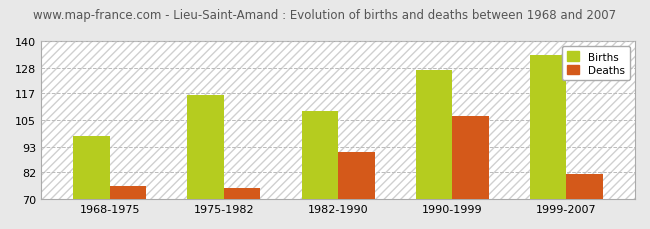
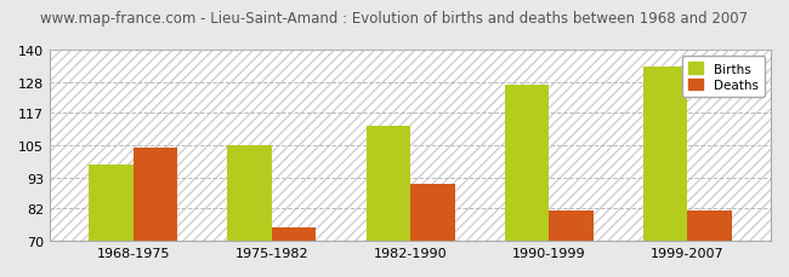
Deaths/1968-1975: 76 -> 104
Births/1975-1982: 116 -> 105
Births/1982-1990: 109 -> 112
Deaths/1990-1999: 107 -> 81
